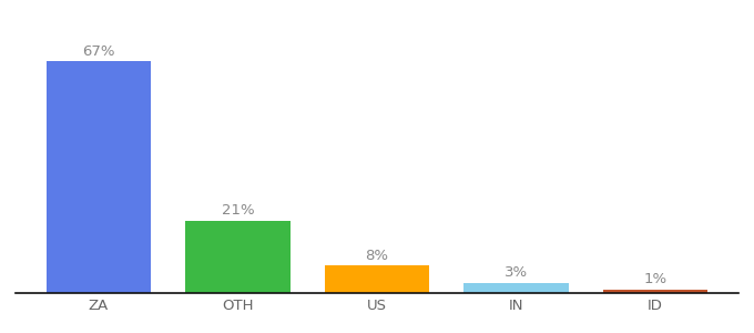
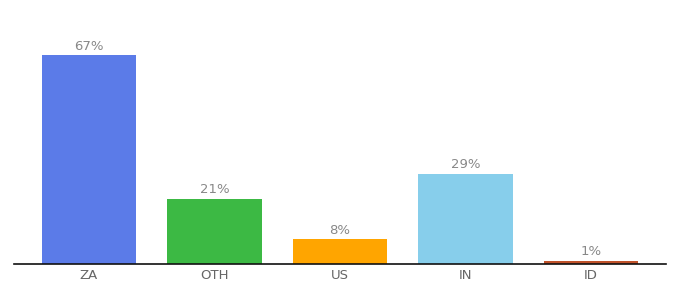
IN: 3% -> 29%
